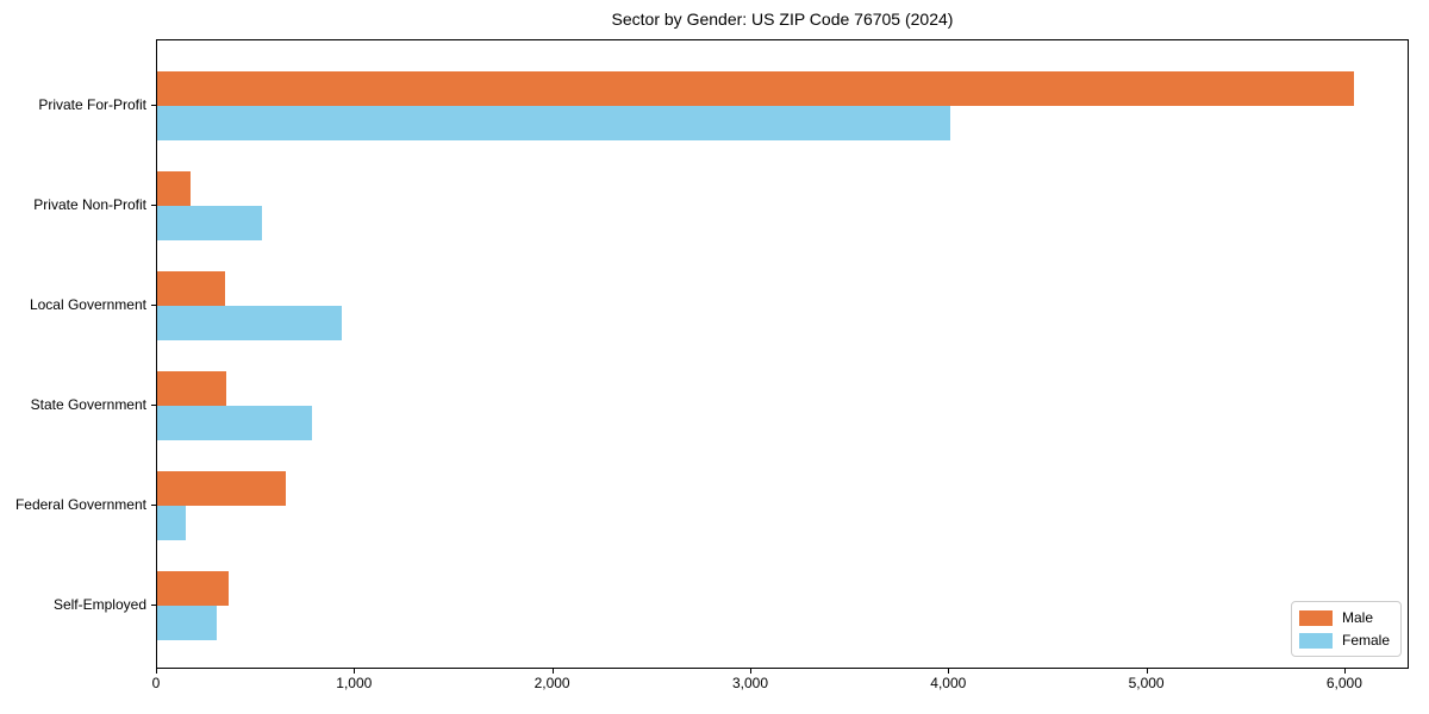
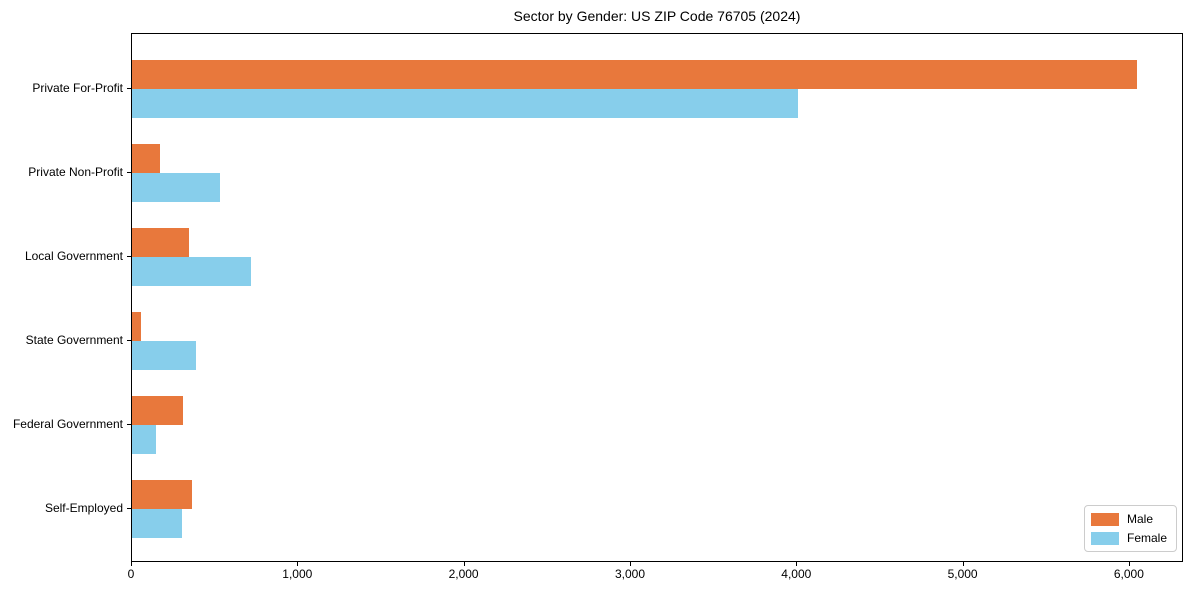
Female/Local Government: 930 -> 720
Male/State Government: 350 -> 60
Female/State Government: 780 -> 380
Male/Federal Government: 650 -> 300
